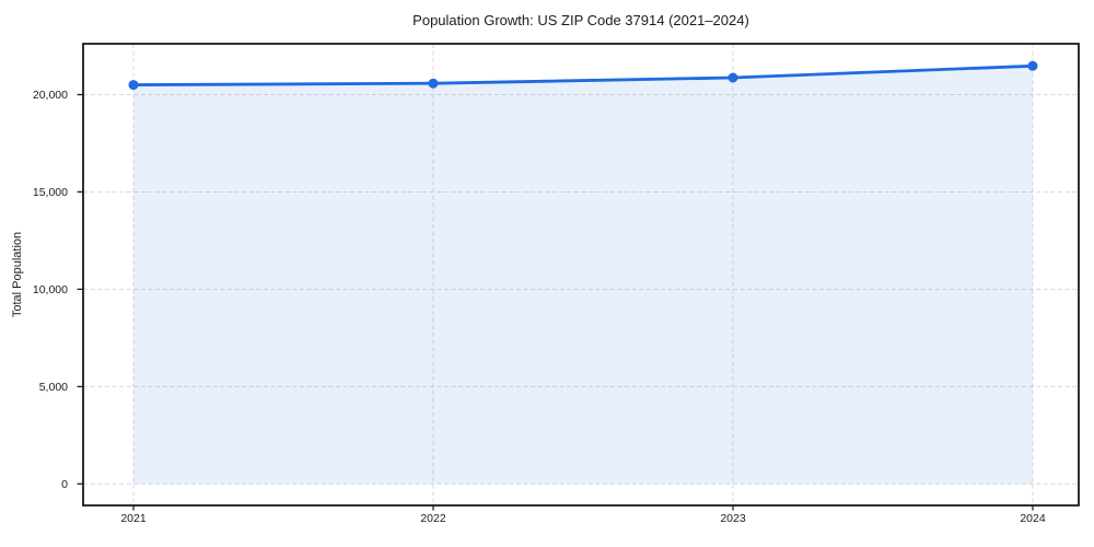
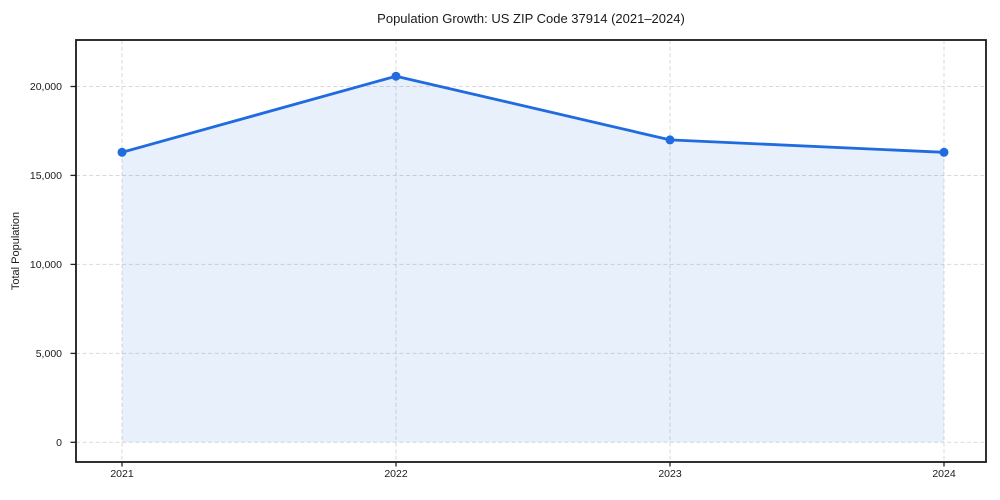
2021: 20500 -> 16300
2023: 20900 -> 17000
2024: 21500 -> 16300
